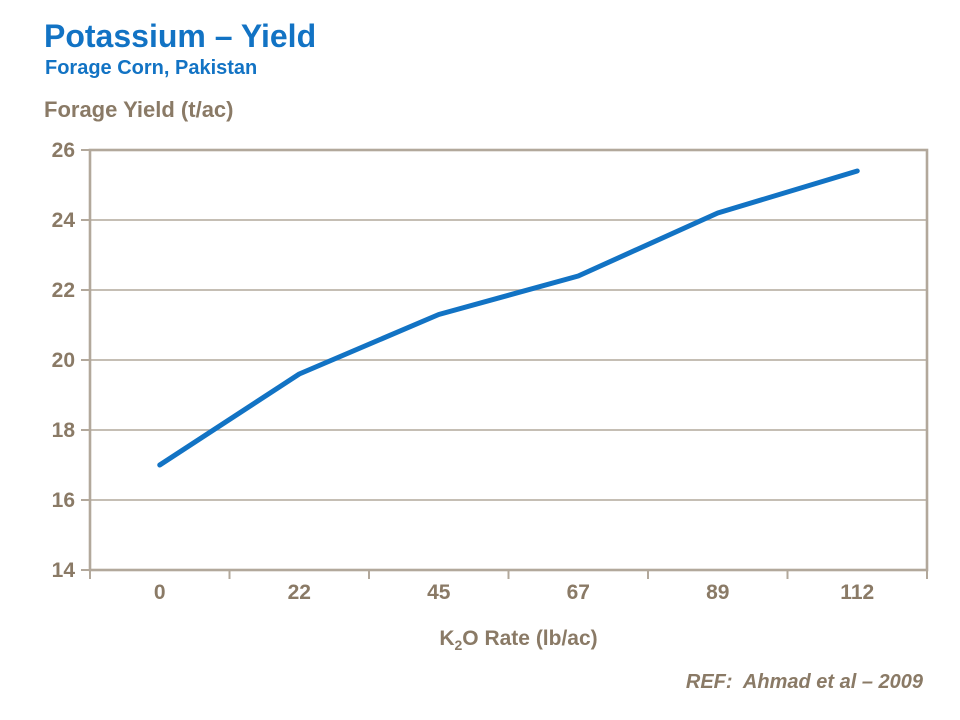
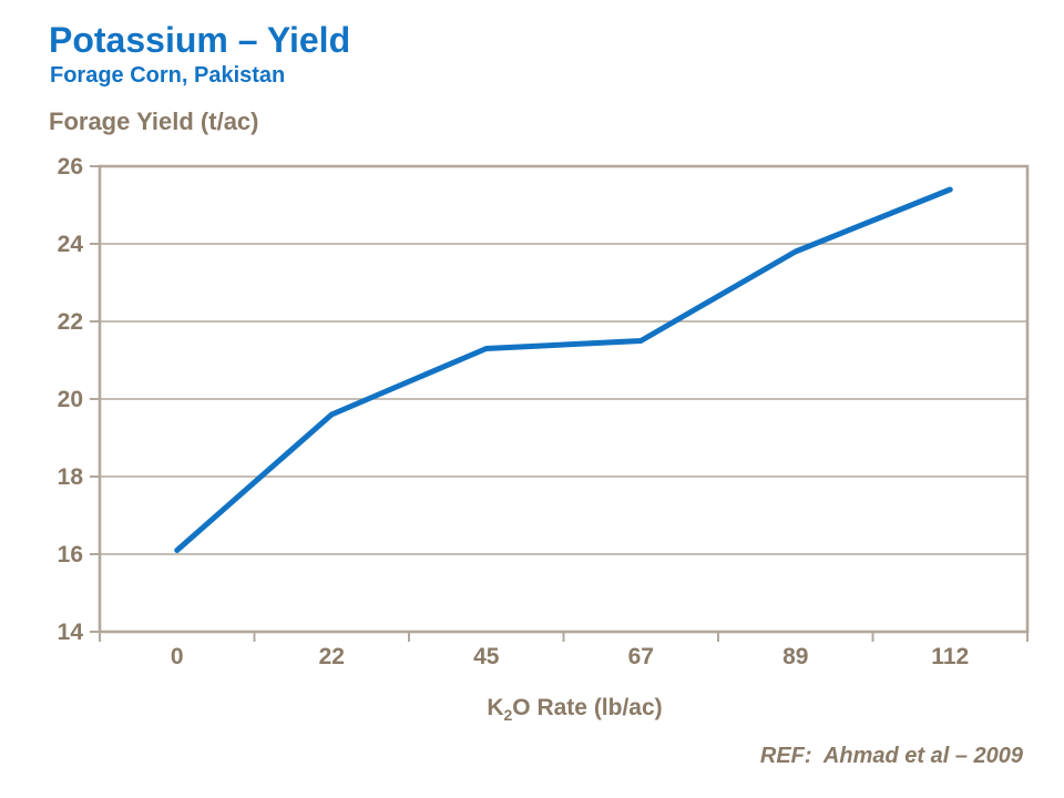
0: 17.0 -> 16.1
67: 22.4 -> 21.5
89: 24.2 -> 23.8
